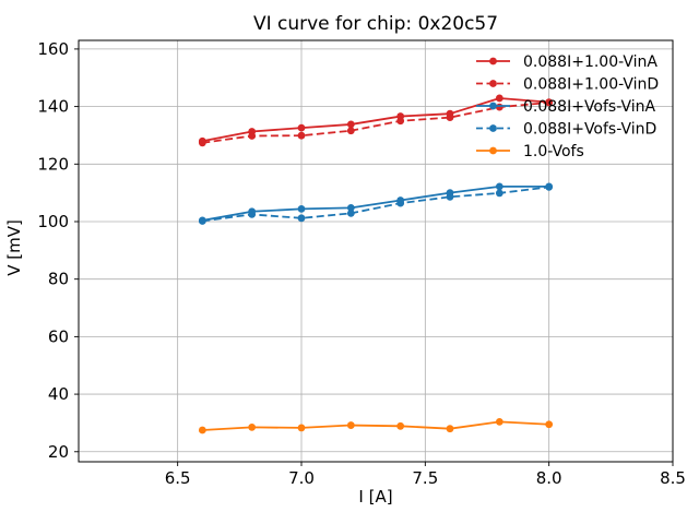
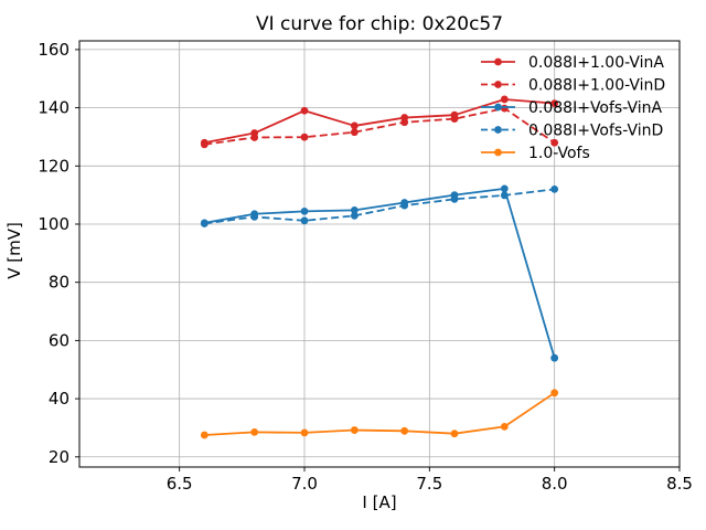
0.088I+1.00-VinA/7.0: 133 -> 139
0.088I+1.00-VinD/8.0: 141 -> 128
0.088I+Vofs-VinA/8.0: 112 -> 54
1.0-Vofs/8.0: 30 -> 42
